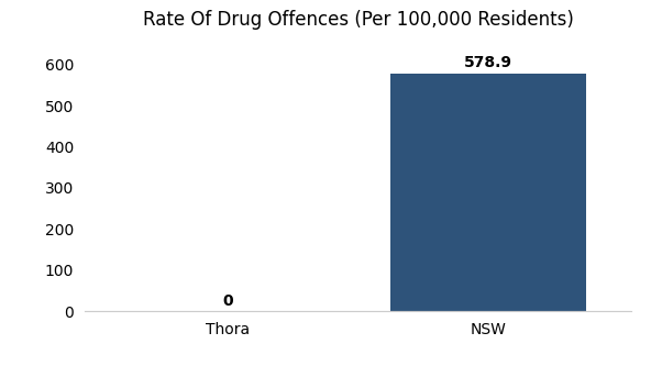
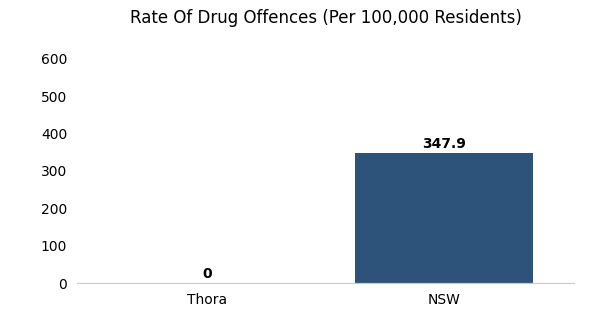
NSW: 578.9 -> 347.9
